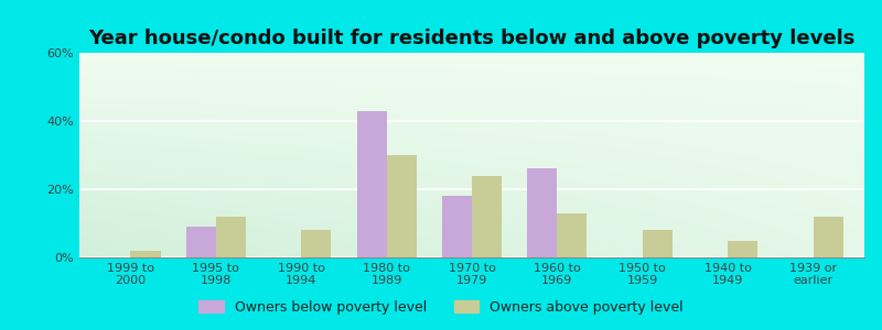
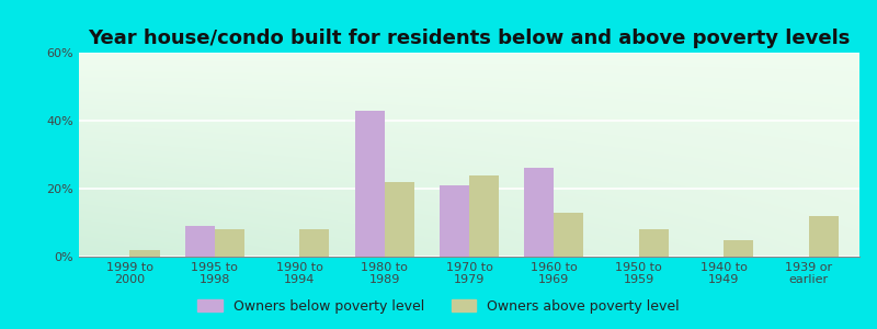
Owners above poverty level/1995 to 1998: 12% -> 8%
Owners above poverty level/1980 to 1989: 30% -> 22%
Owners below poverty level/1970 to 1979: 18% -> 21%
